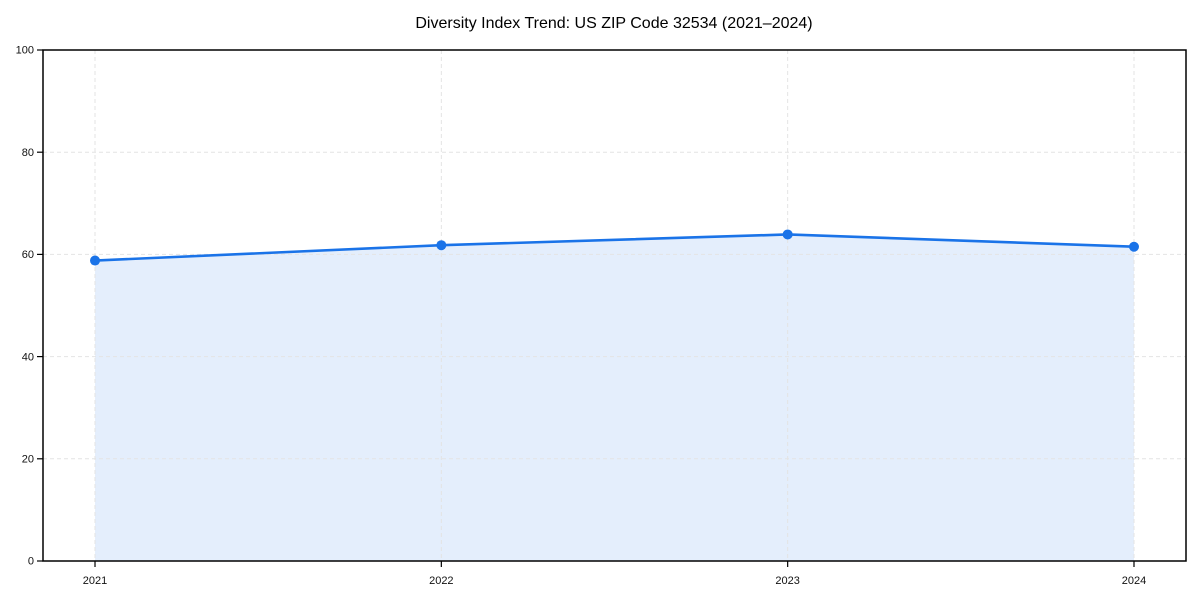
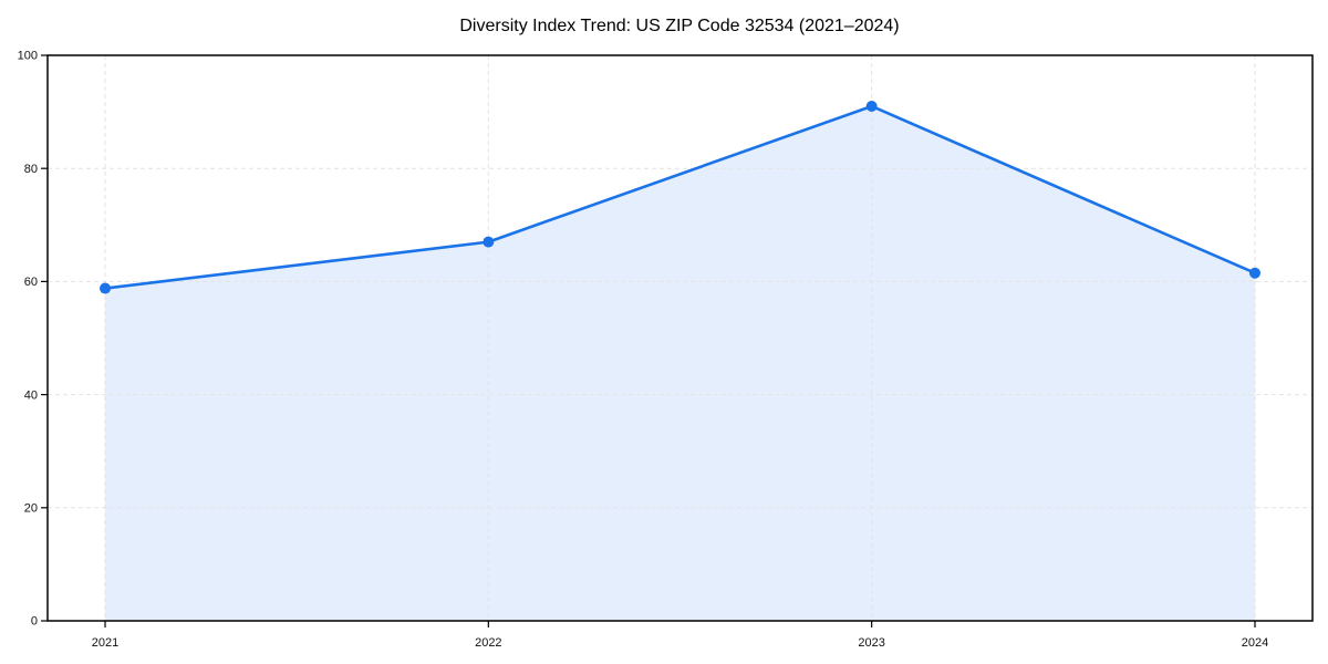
2022: 62 -> 67
2023: 64 -> 91
